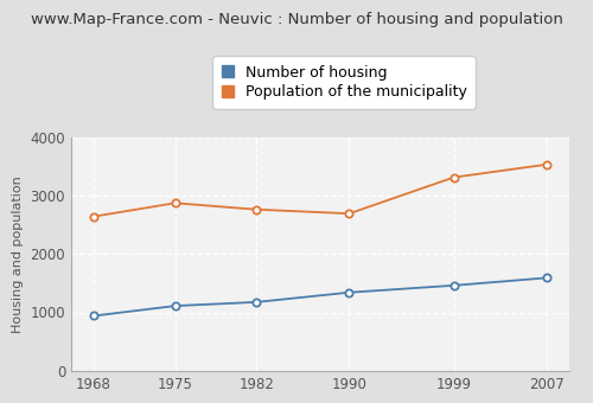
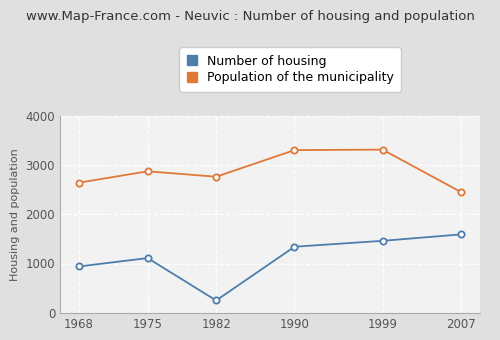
Number of housing/1982: 1180 -> 250
Population of the municipality/1990: 2690 -> 3300
Population of the municipality/2007: 3530 -> 2450
